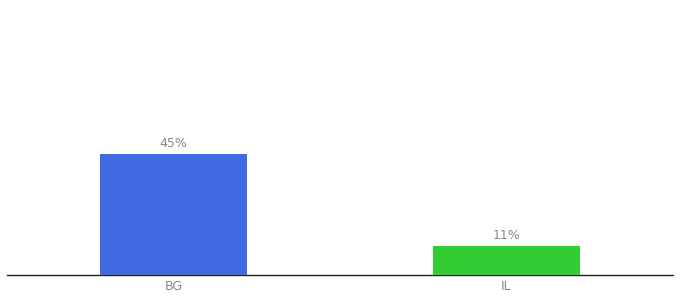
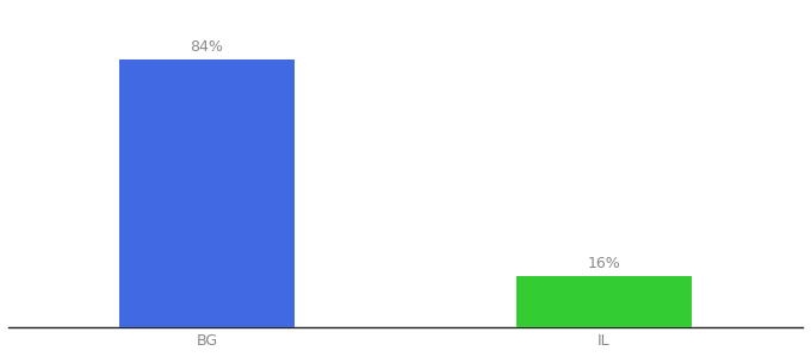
BG: 45% -> 84%
IL: 11% -> 16%
